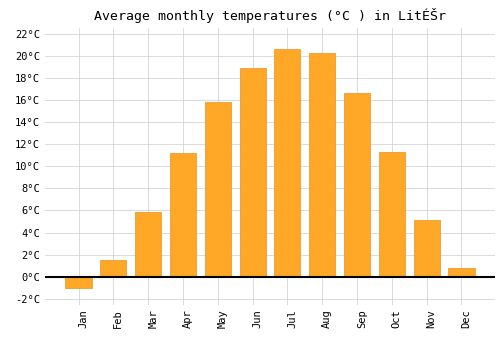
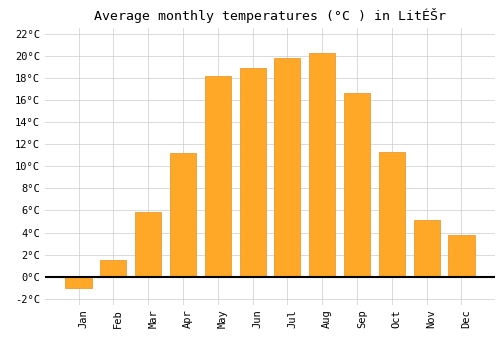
May: 15.8°C -> 18.2°C
Jul: 20.6°C -> 19.8°C
Dec: 0.8°C -> 3.8°C
